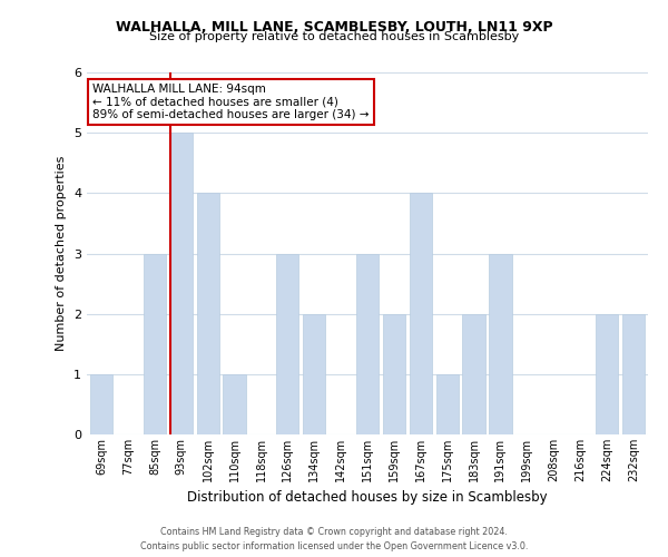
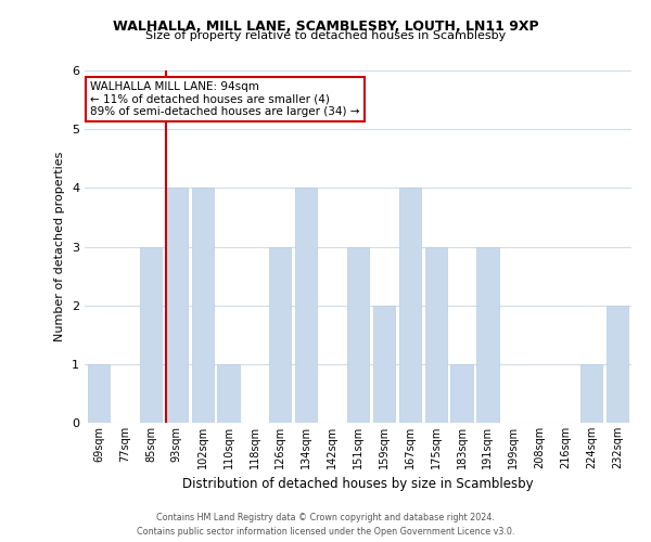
93sqm: 5 -> 4
134sqm: 2 -> 4
175sqm: 1 -> 3
183sqm: 2 -> 1
224sqm: 2 -> 1
